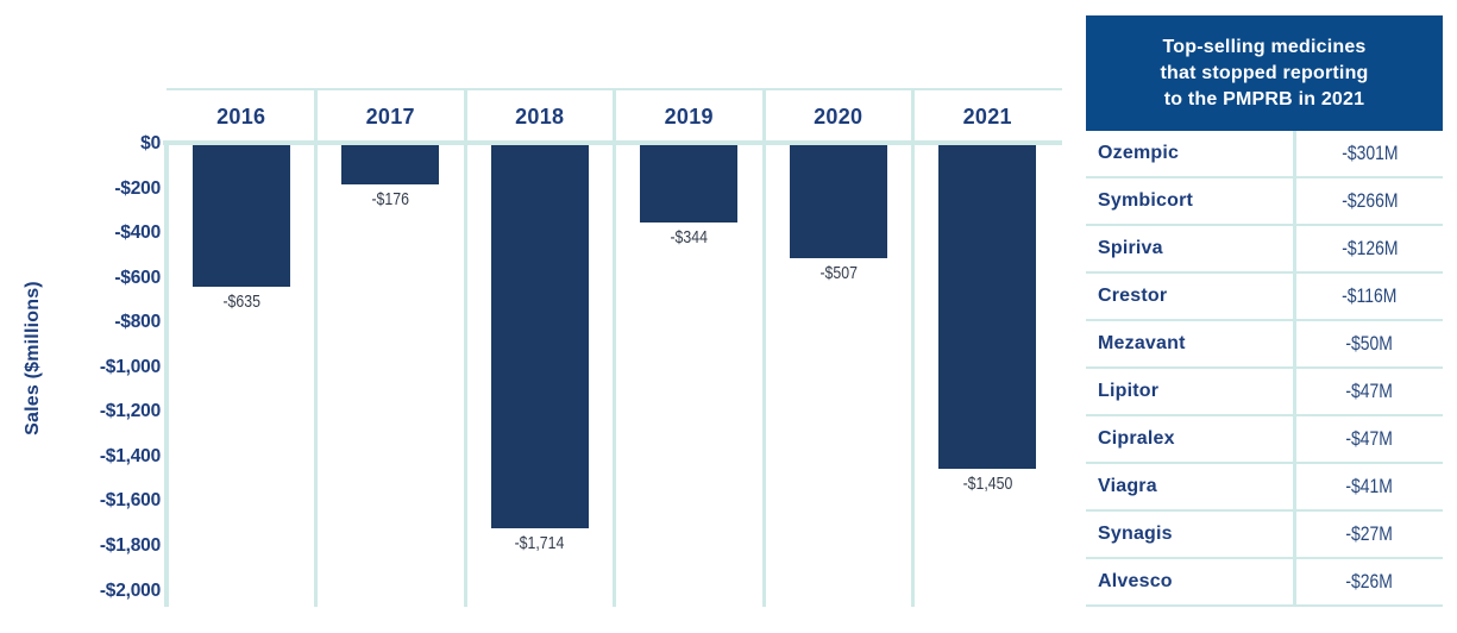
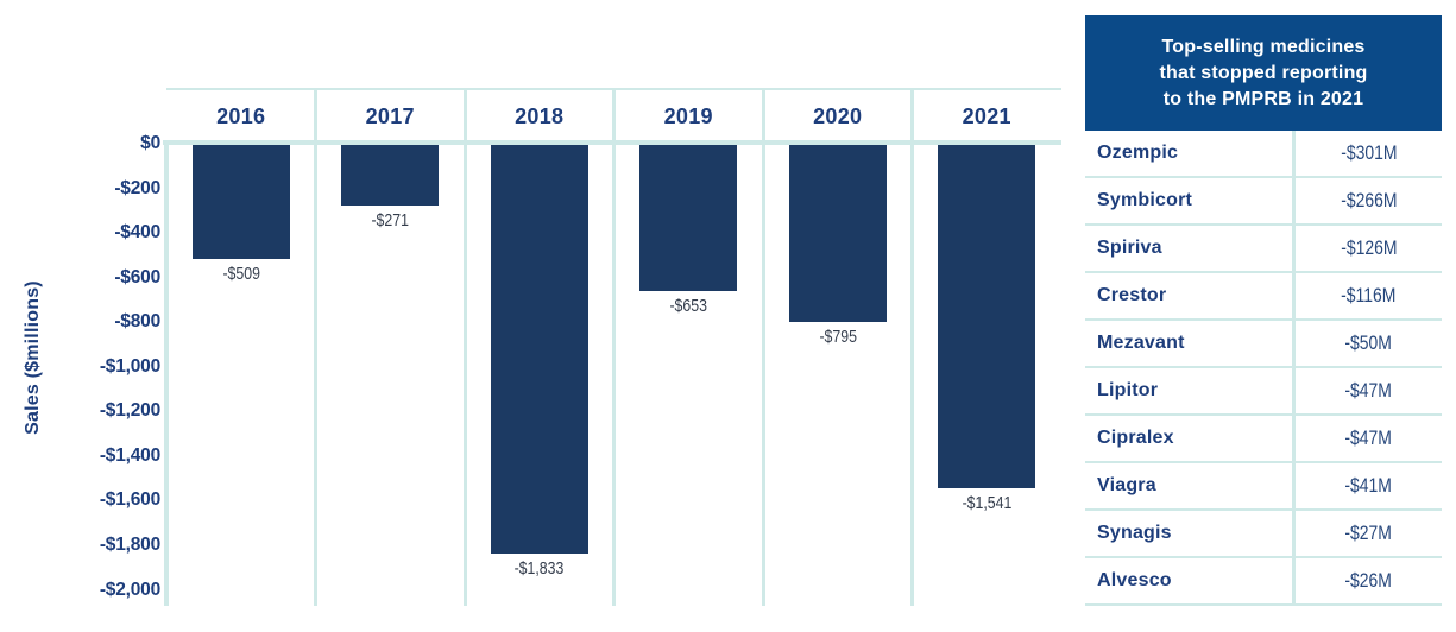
2016: -$635 -> -$509
2017: -$176 -> -$271
2018: -$1,714 -> -$1,833
2019: -$344 -> -$653
2020: -$507 -> -$795
2021: -$1,450 -> -$1,541
